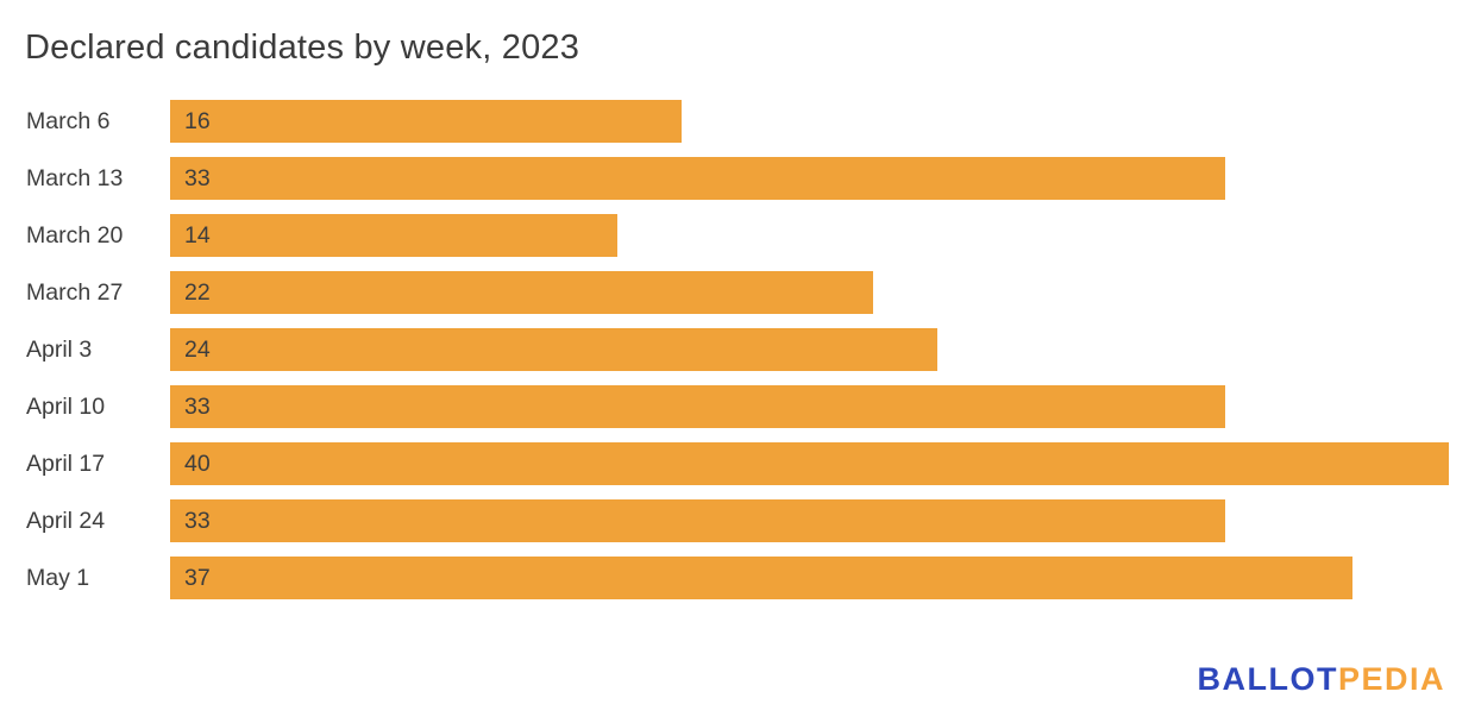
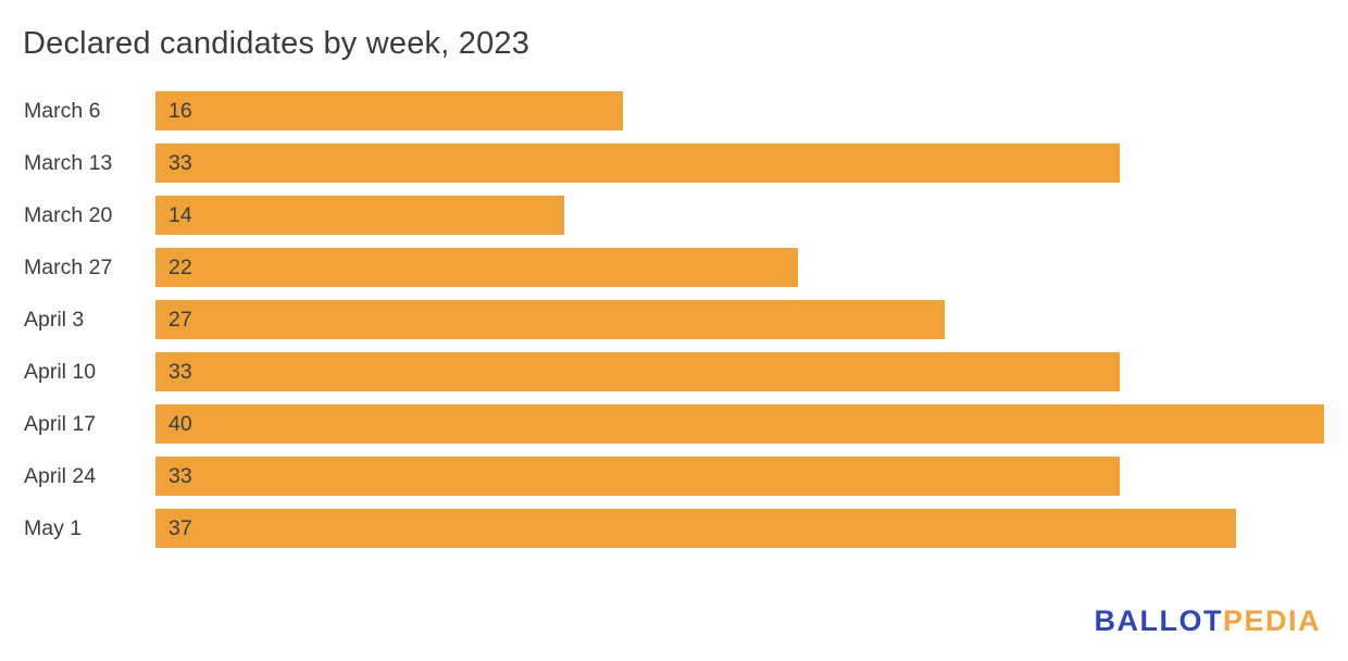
April 3: 24 -> 27
